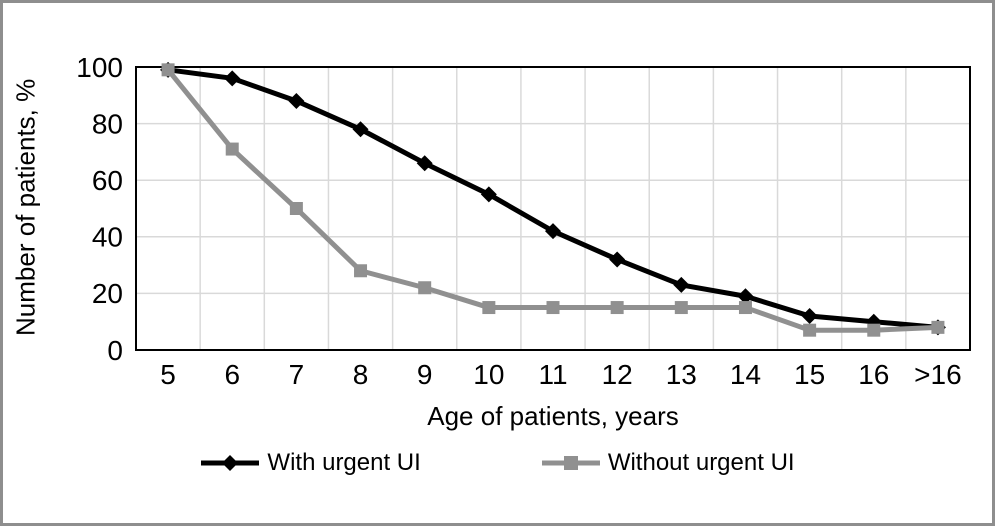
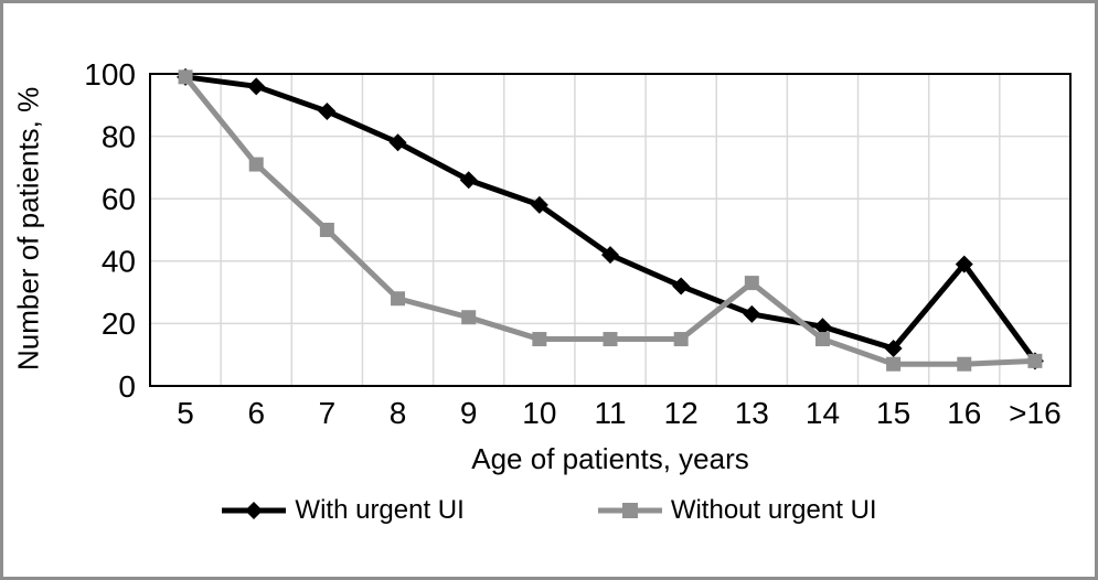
With urgent UI/10: 55 -> 58
Without urgent UI/13: 15 -> 33
With urgent UI/16: 10 -> 39
